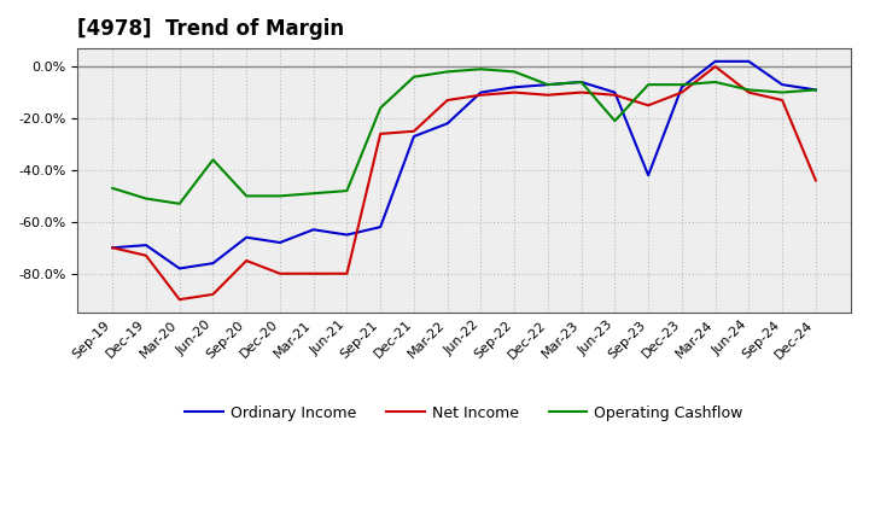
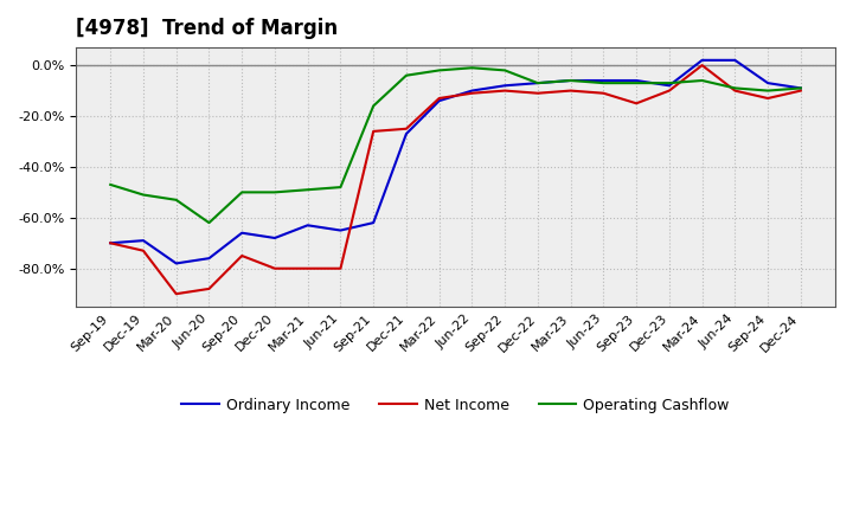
Operating Cashflow/Jun-20: -36% -> -62%
Ordinary Income/Mar-22: -22% -> -14%
Ordinary Income/Jun-23: -10% -> -6%
Operating Cashflow/Jun-23: -21% -> -7%
Ordinary Income/Sep-23: -42% -> -6%
Net Income/Dec-24: -44% -> -10%
